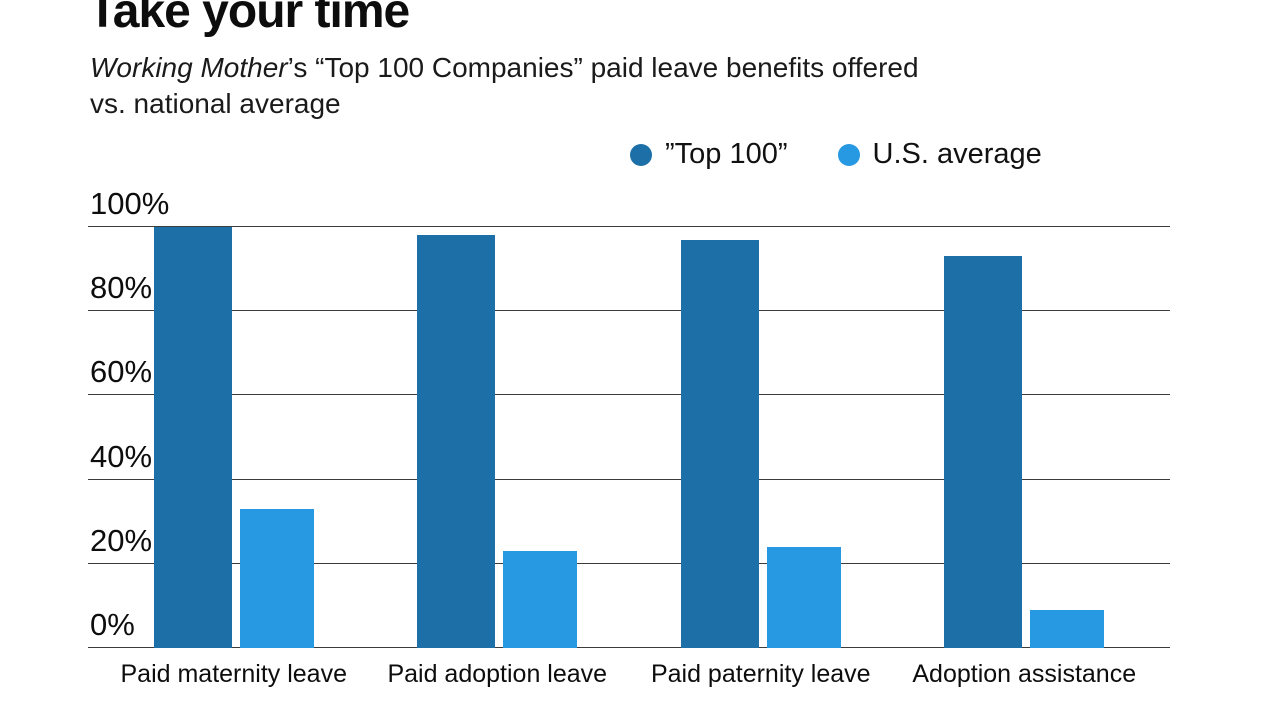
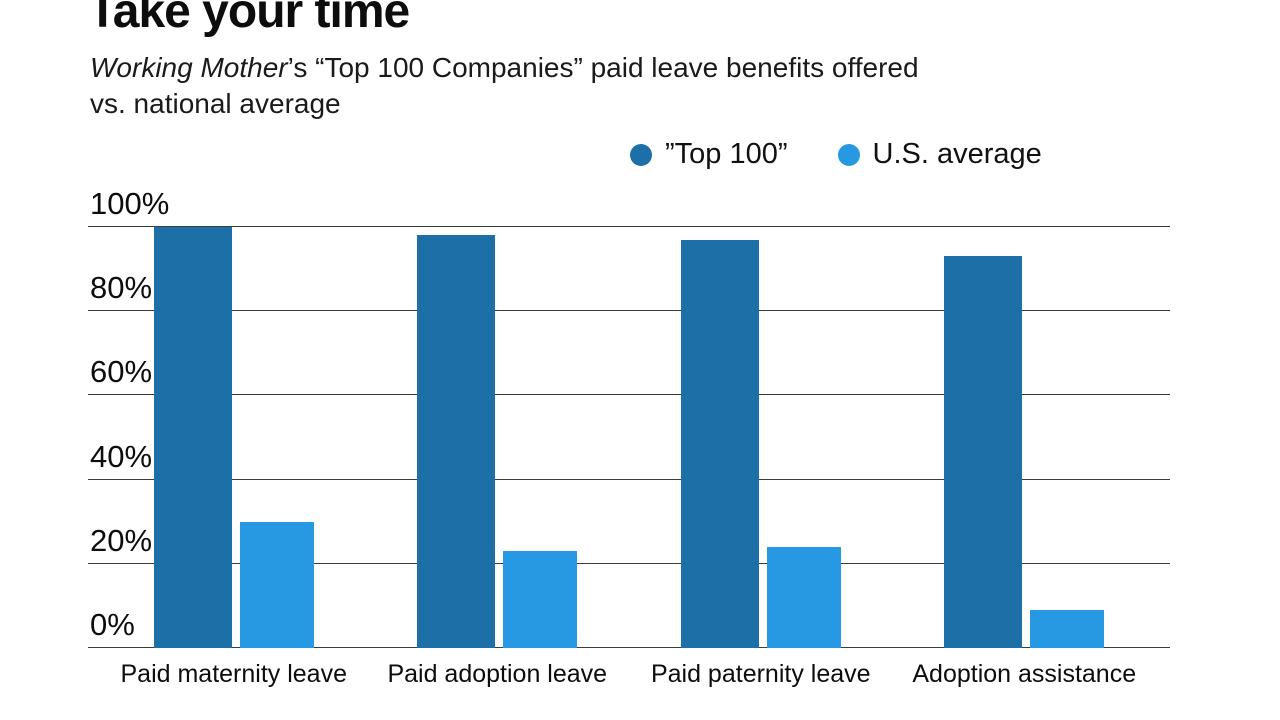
U.S. average/Paid maternity leave: 33% -> 30%
